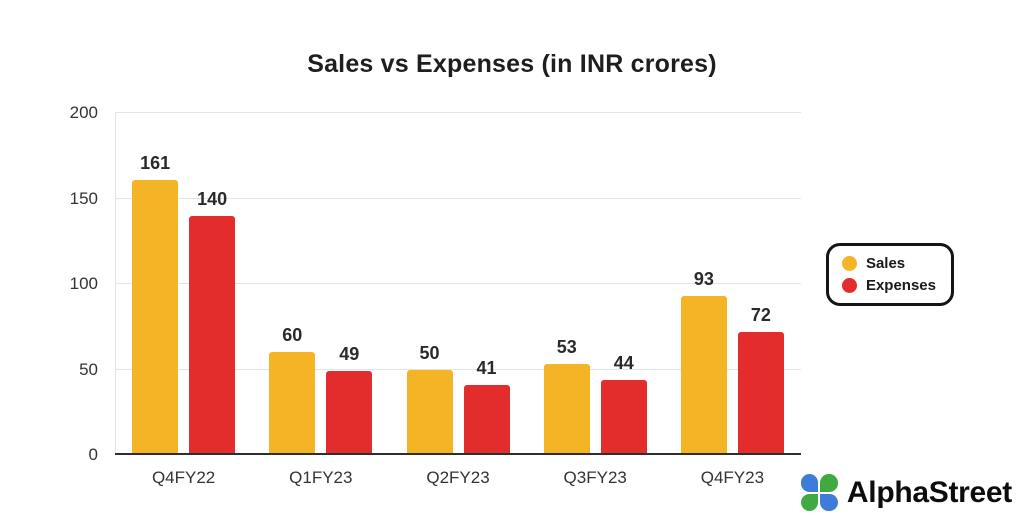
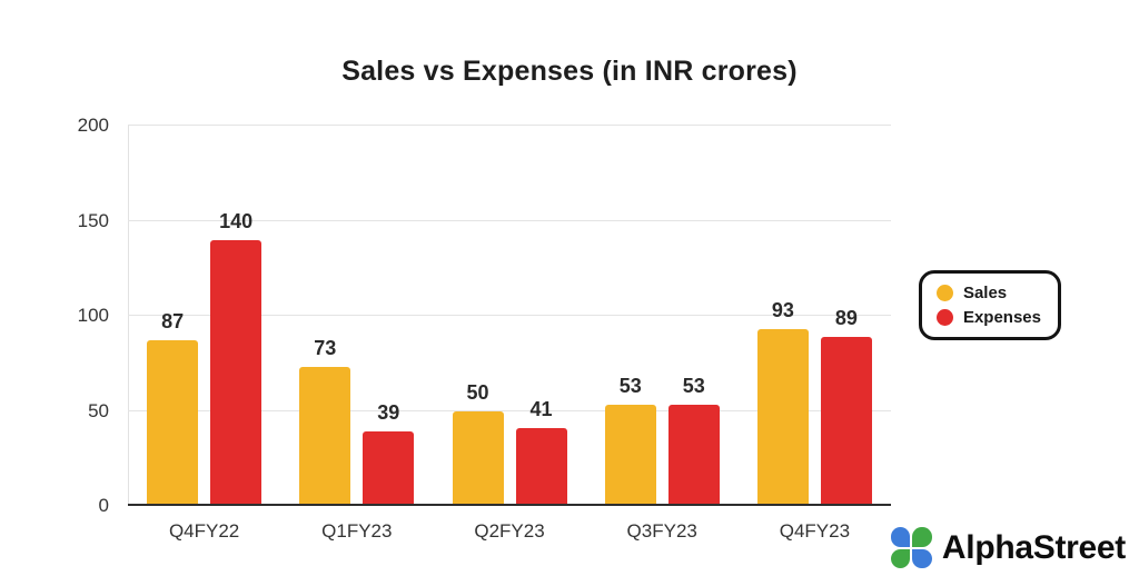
Sales/Q4FY22: 161 -> 87
Sales/Q1FY23: 60 -> 73
Expenses/Q1FY23: 49 -> 39
Expenses/Q3FY23: 44 -> 53
Expenses/Q4FY23: 72 -> 89
